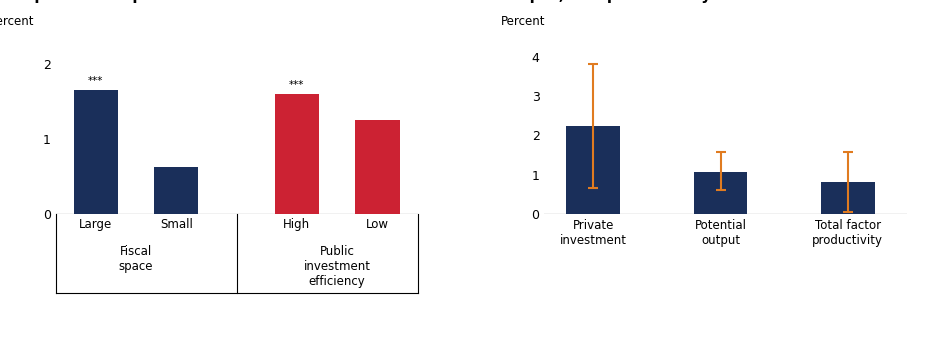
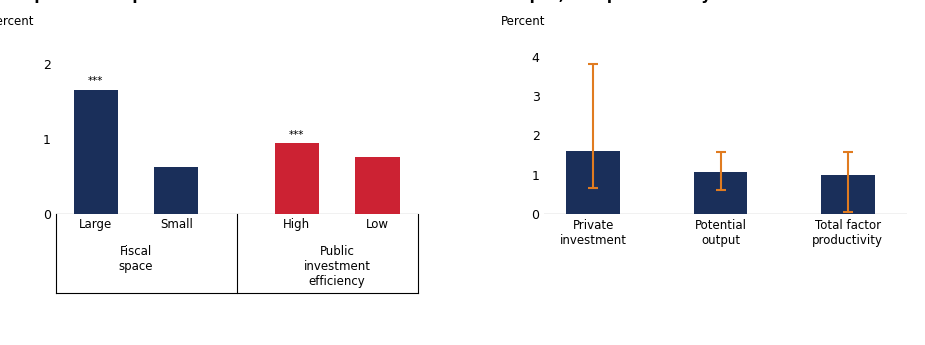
High: 1.60 -> 0.94
Low: 1.25 -> 0.76
Private investment: 2.25 -> 1.60
Total factor productivity: 0.82 -> 1.00
